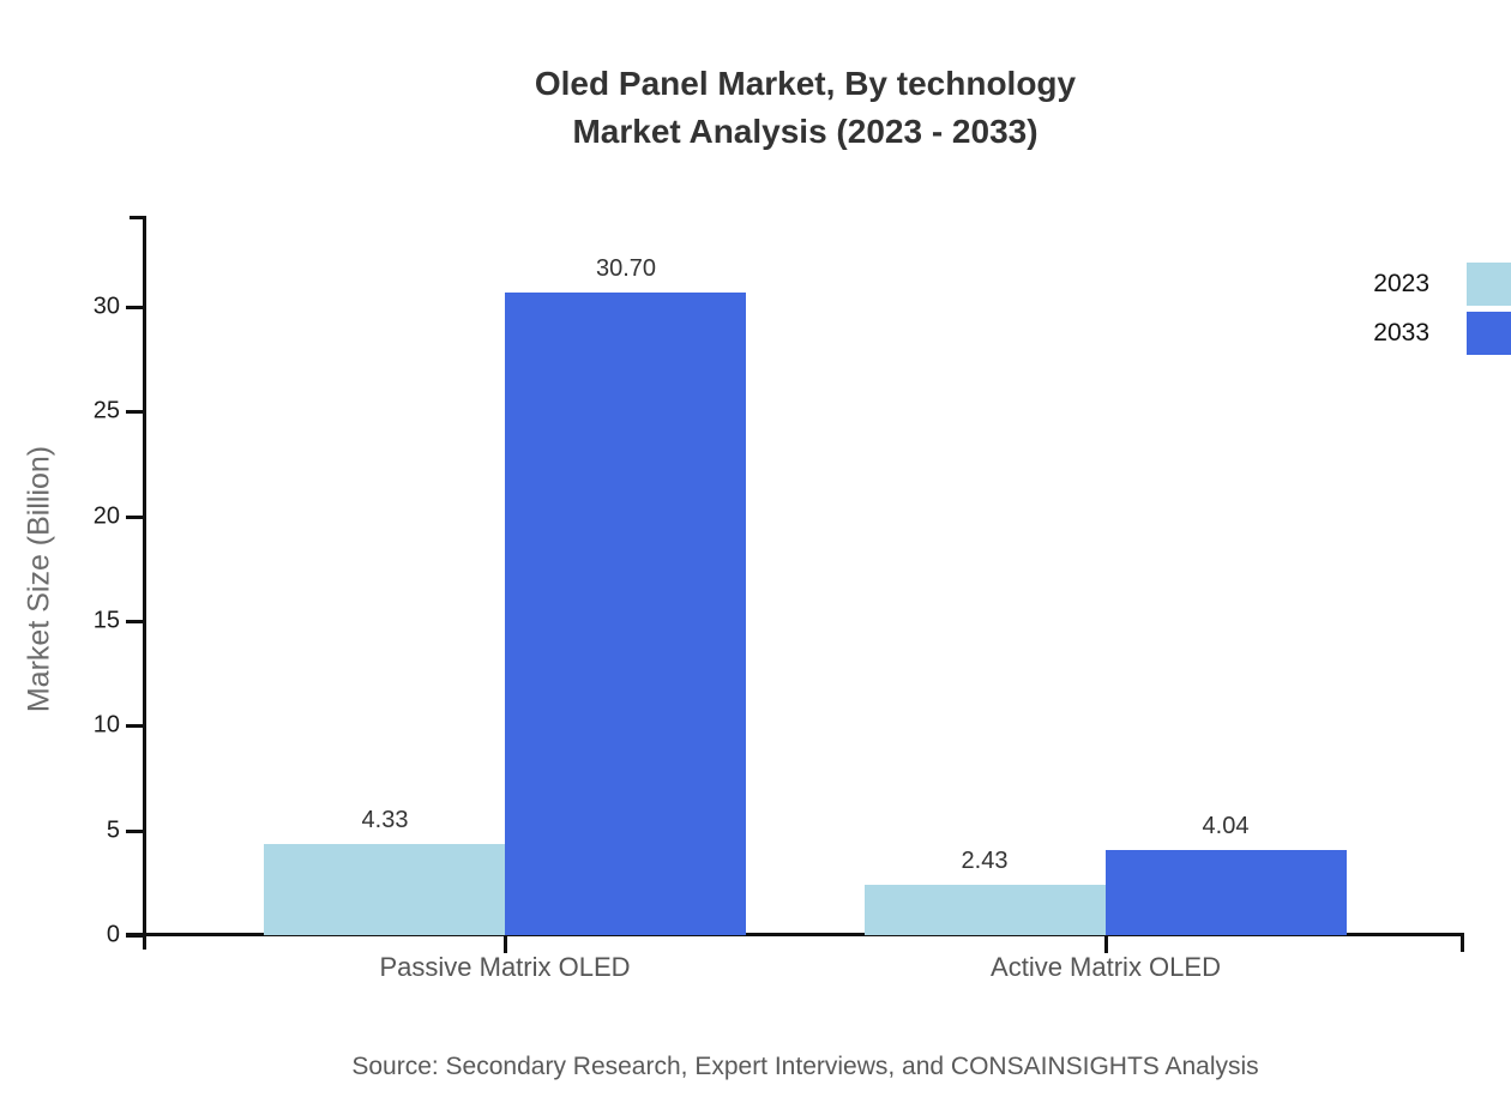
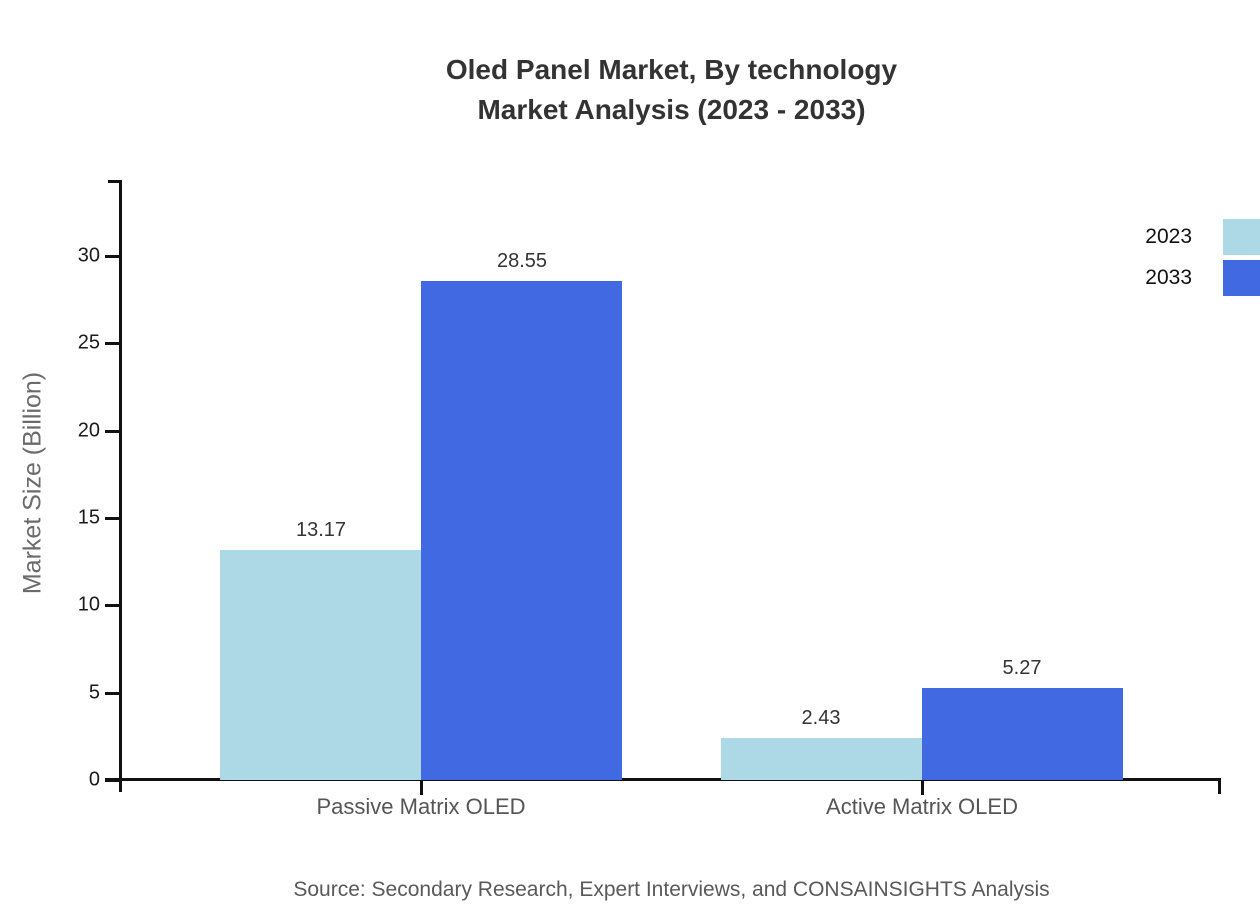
2023/Passive Matrix OLED: 4.33 -> 13.17
2033/Passive Matrix OLED: 30.70 -> 28.55
2033/Active Matrix OLED: 4.04 -> 5.27
